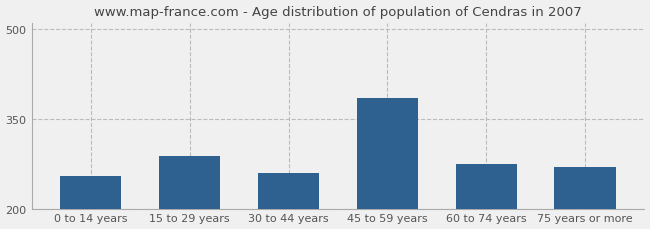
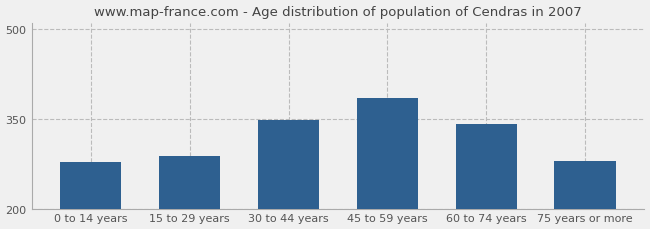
0 to 14 years: 254 -> 278
30 to 44 years: 260 -> 348
60 to 74 years: 274 -> 342
75 years or more: 270 -> 280
